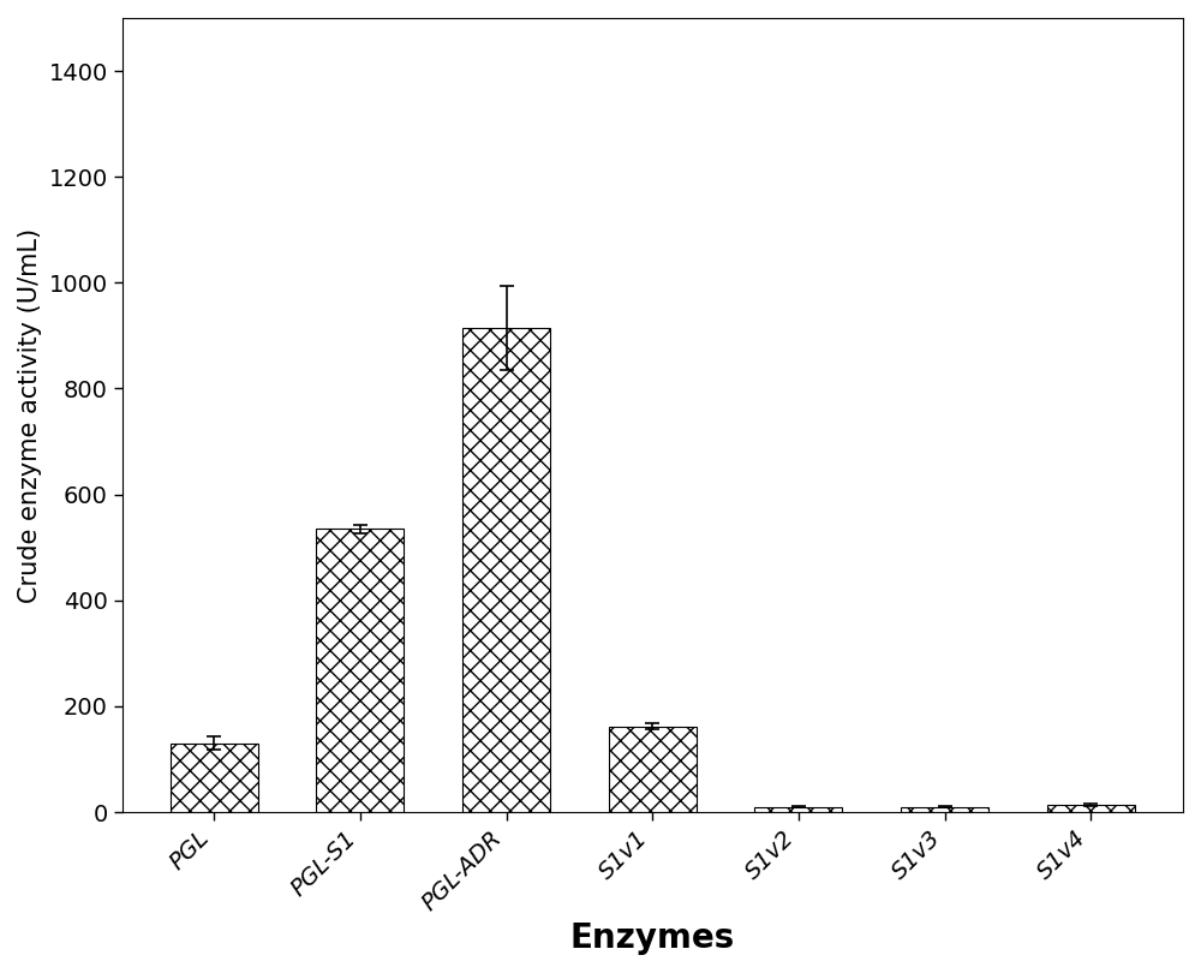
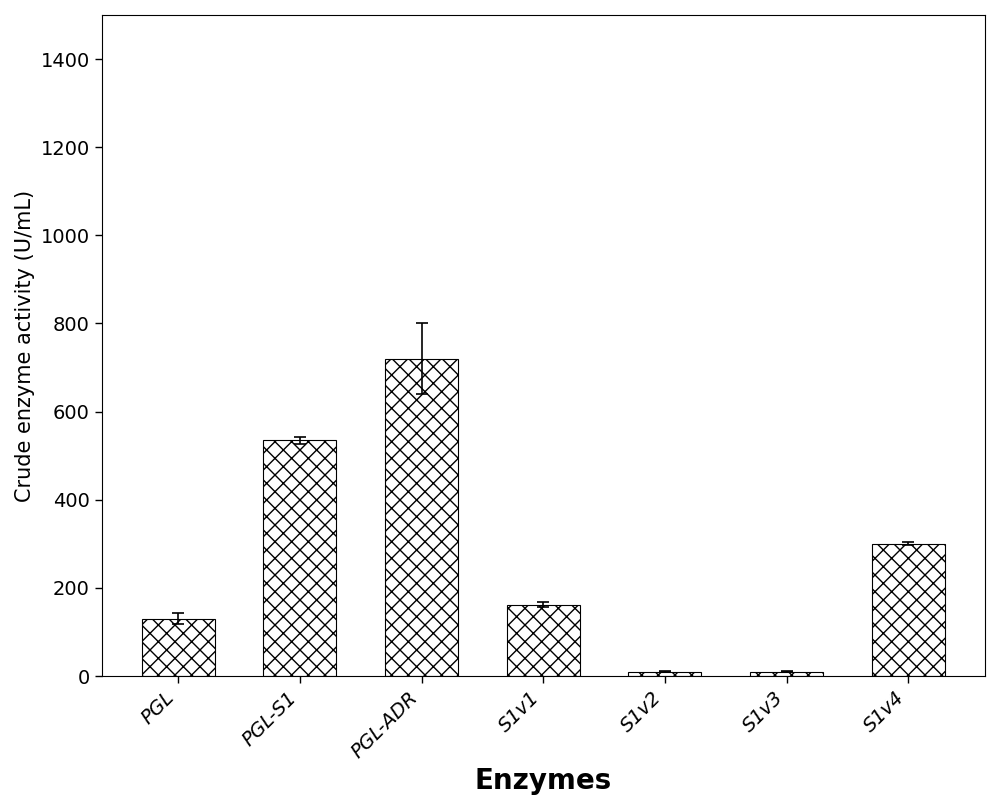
PGL-ADR: 915 -> 720
S1v4: 14 -> 300
